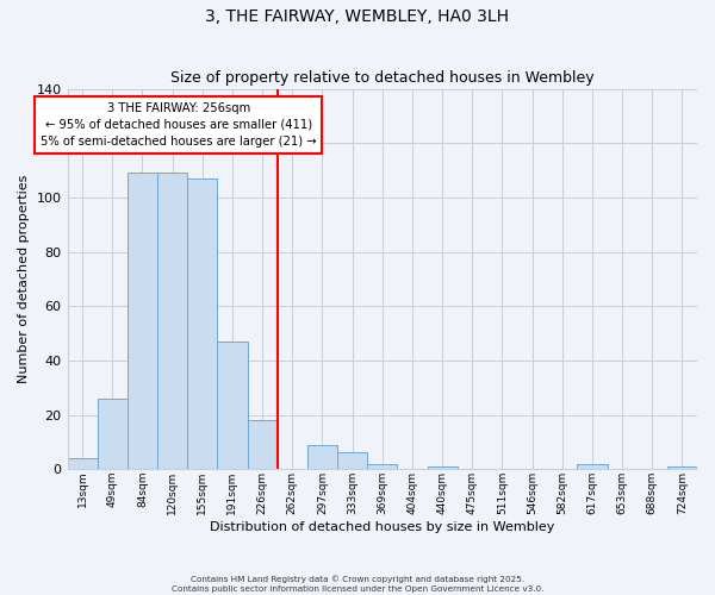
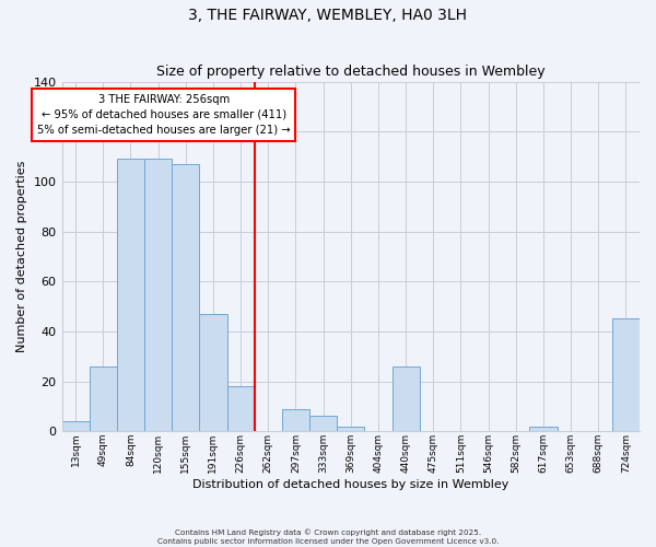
440sqm: 1 -> 26
724sqm: 1 -> 45
